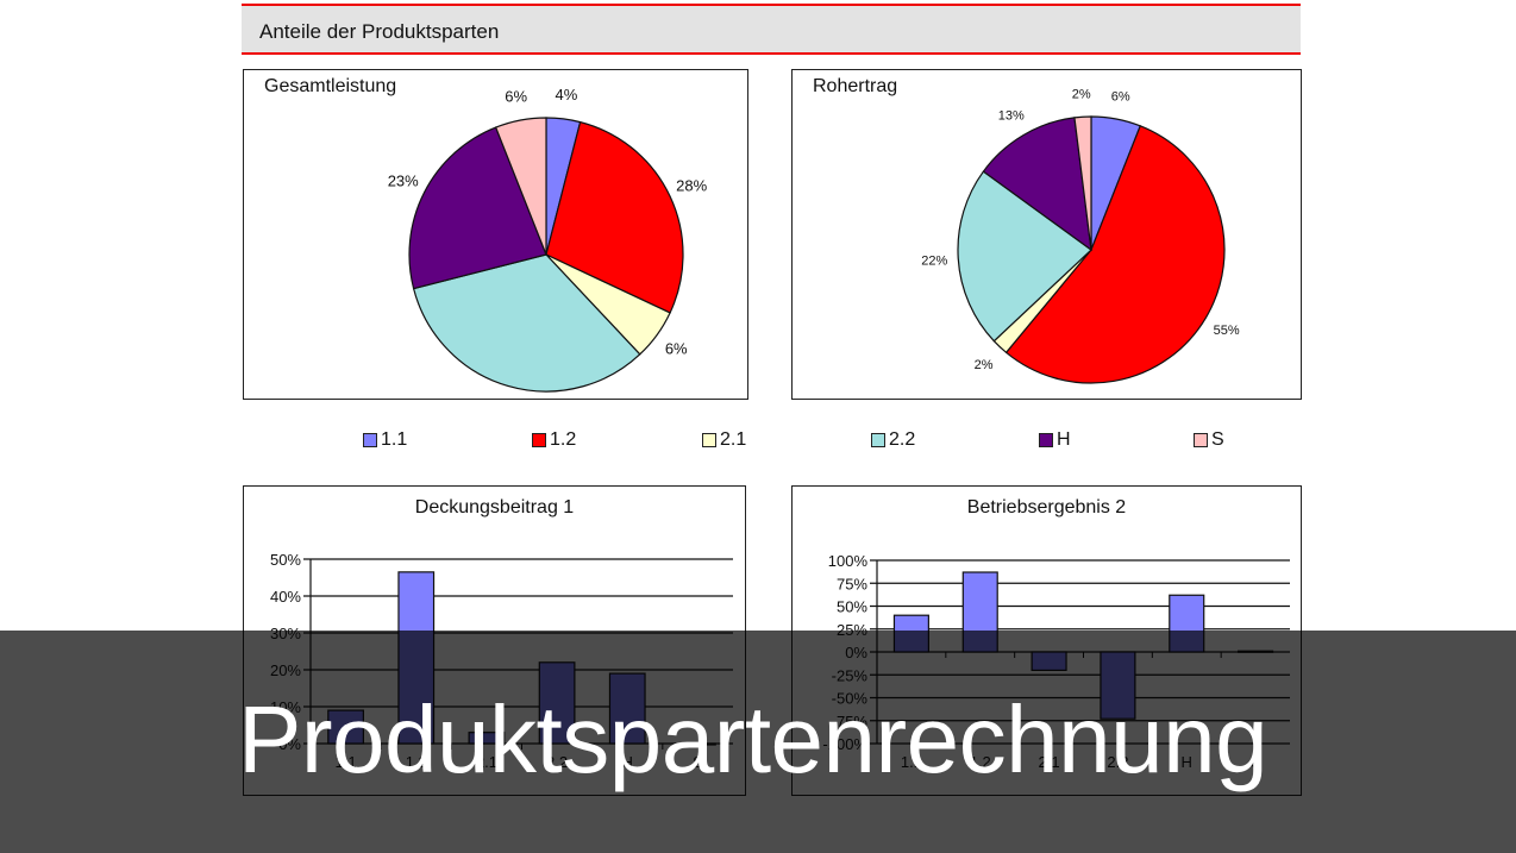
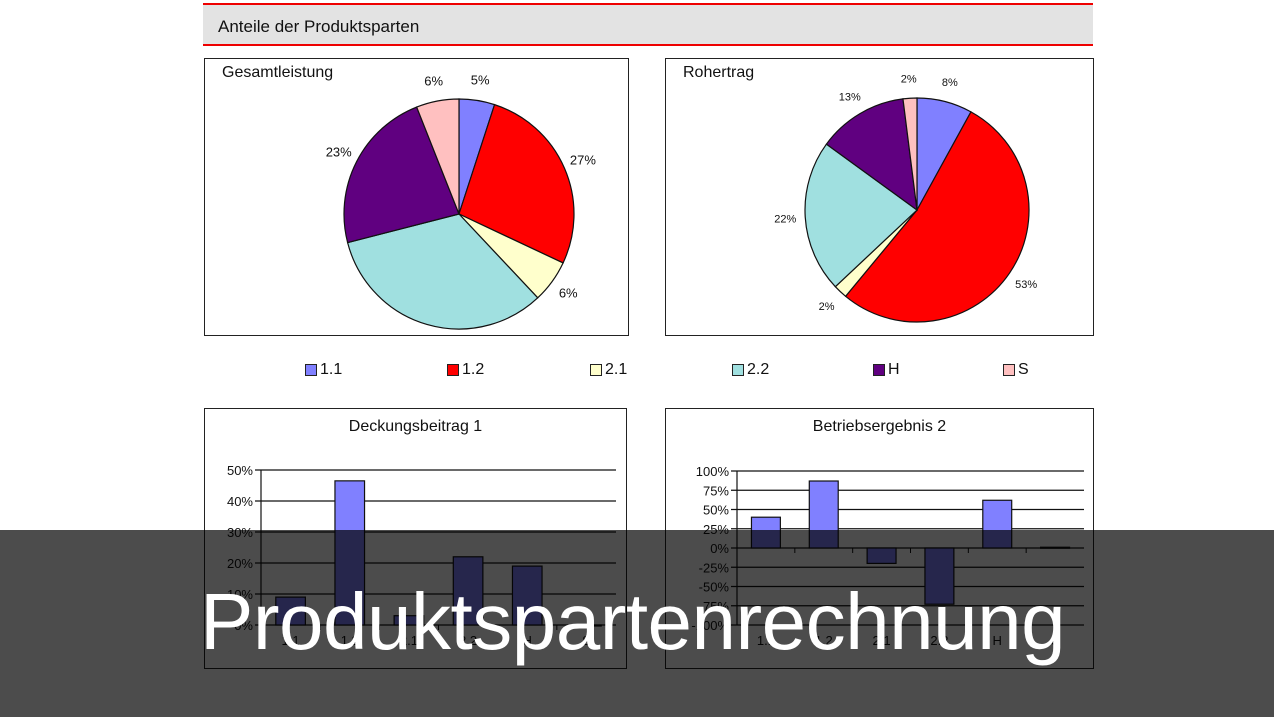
Gesamtleistung/1.1: 4% -> 5%
Gesamtleistung/1.2: 28% -> 27%
Rohertrag/1.1: 6% -> 8%
Rohertrag/1.2: 55% -> 53%
